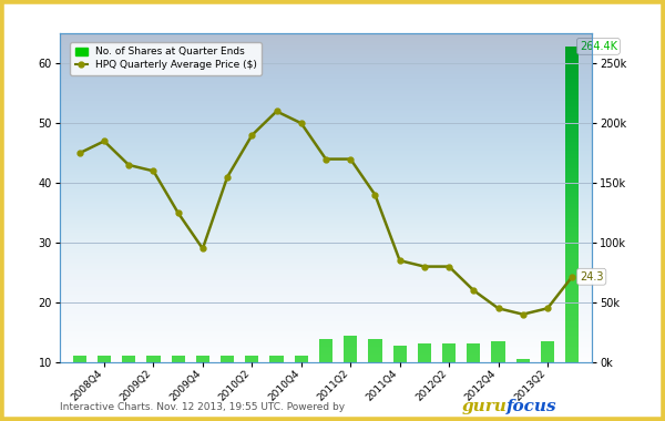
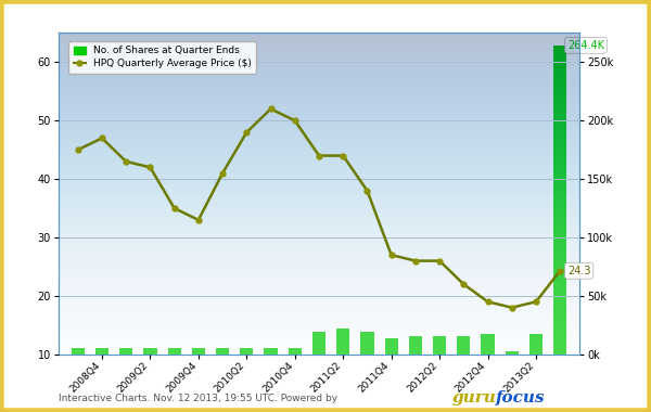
HPQ Quarterly Average Price ($)/2009Q4: 29.0 -> 33.0
